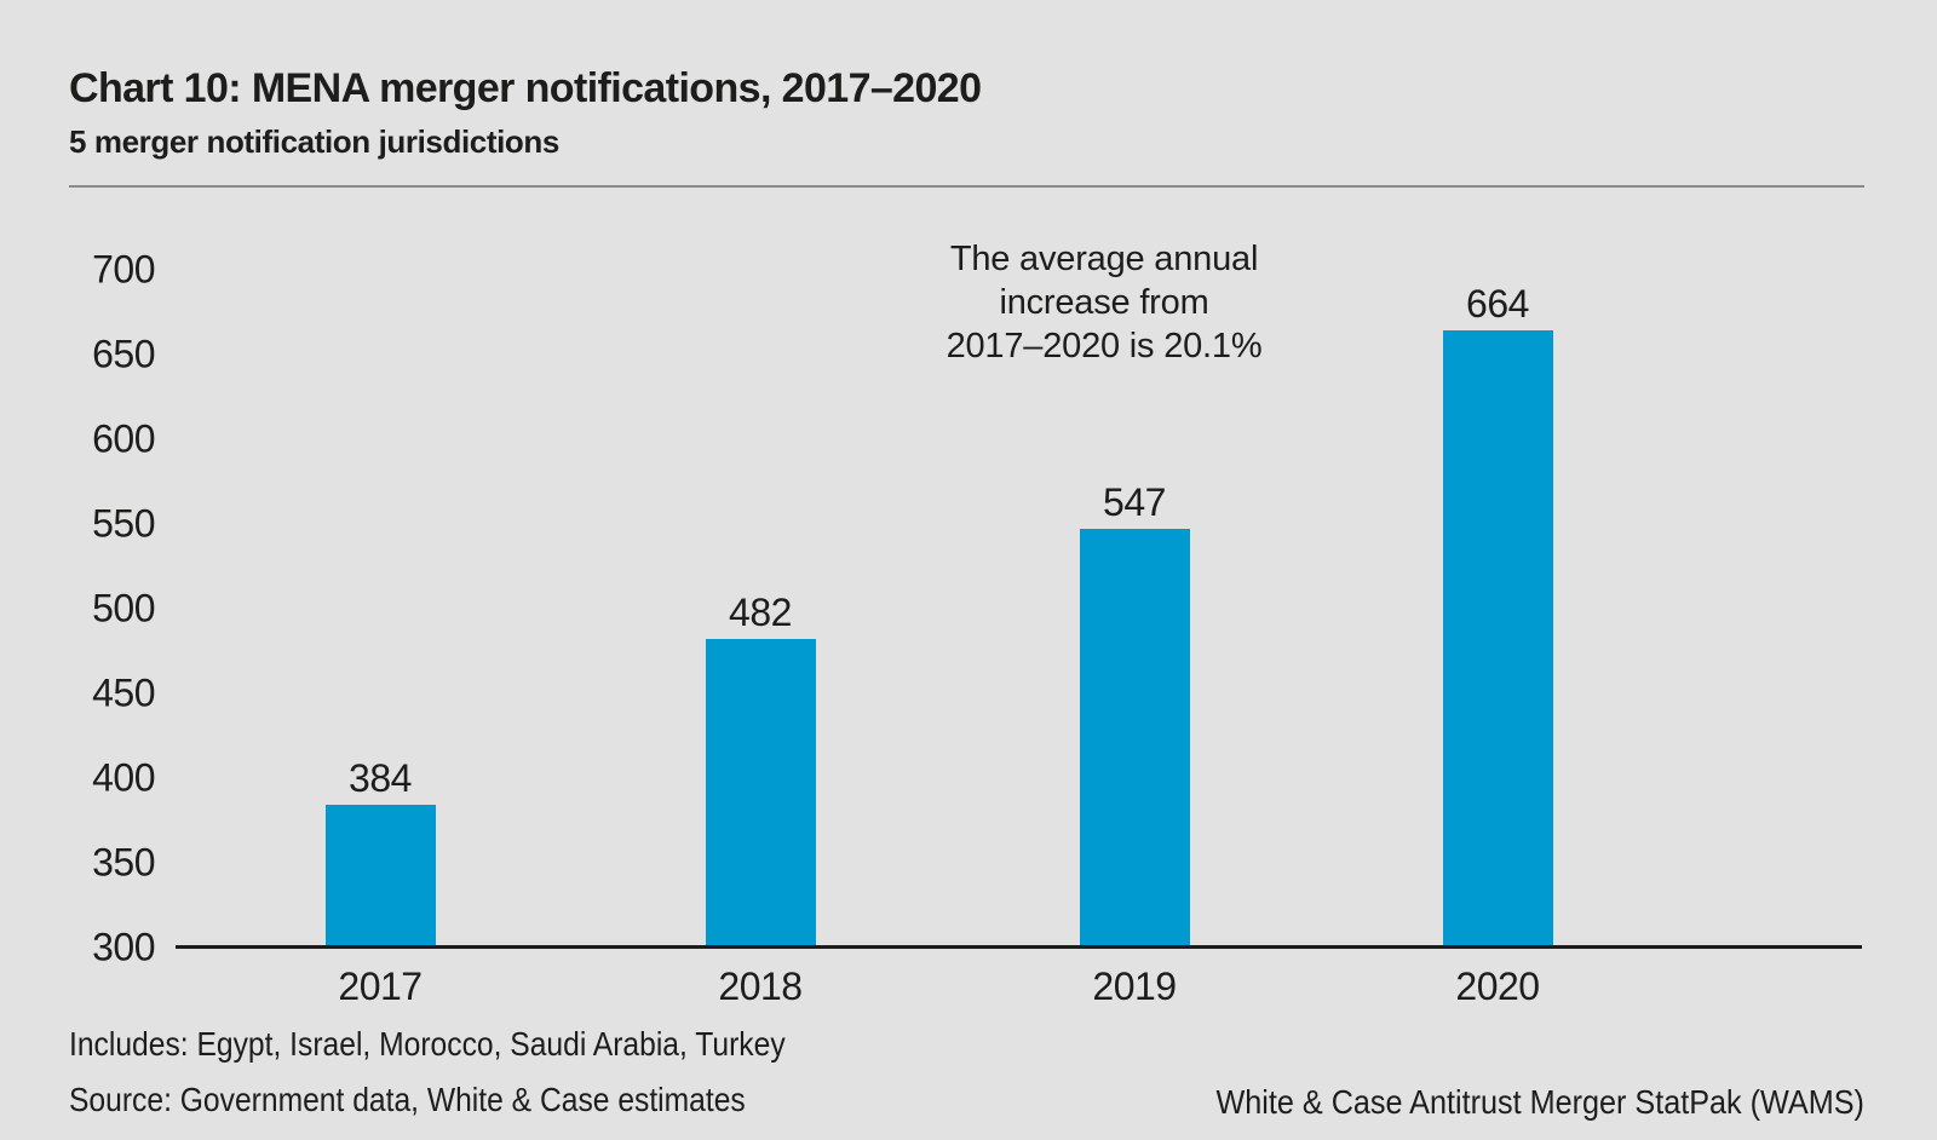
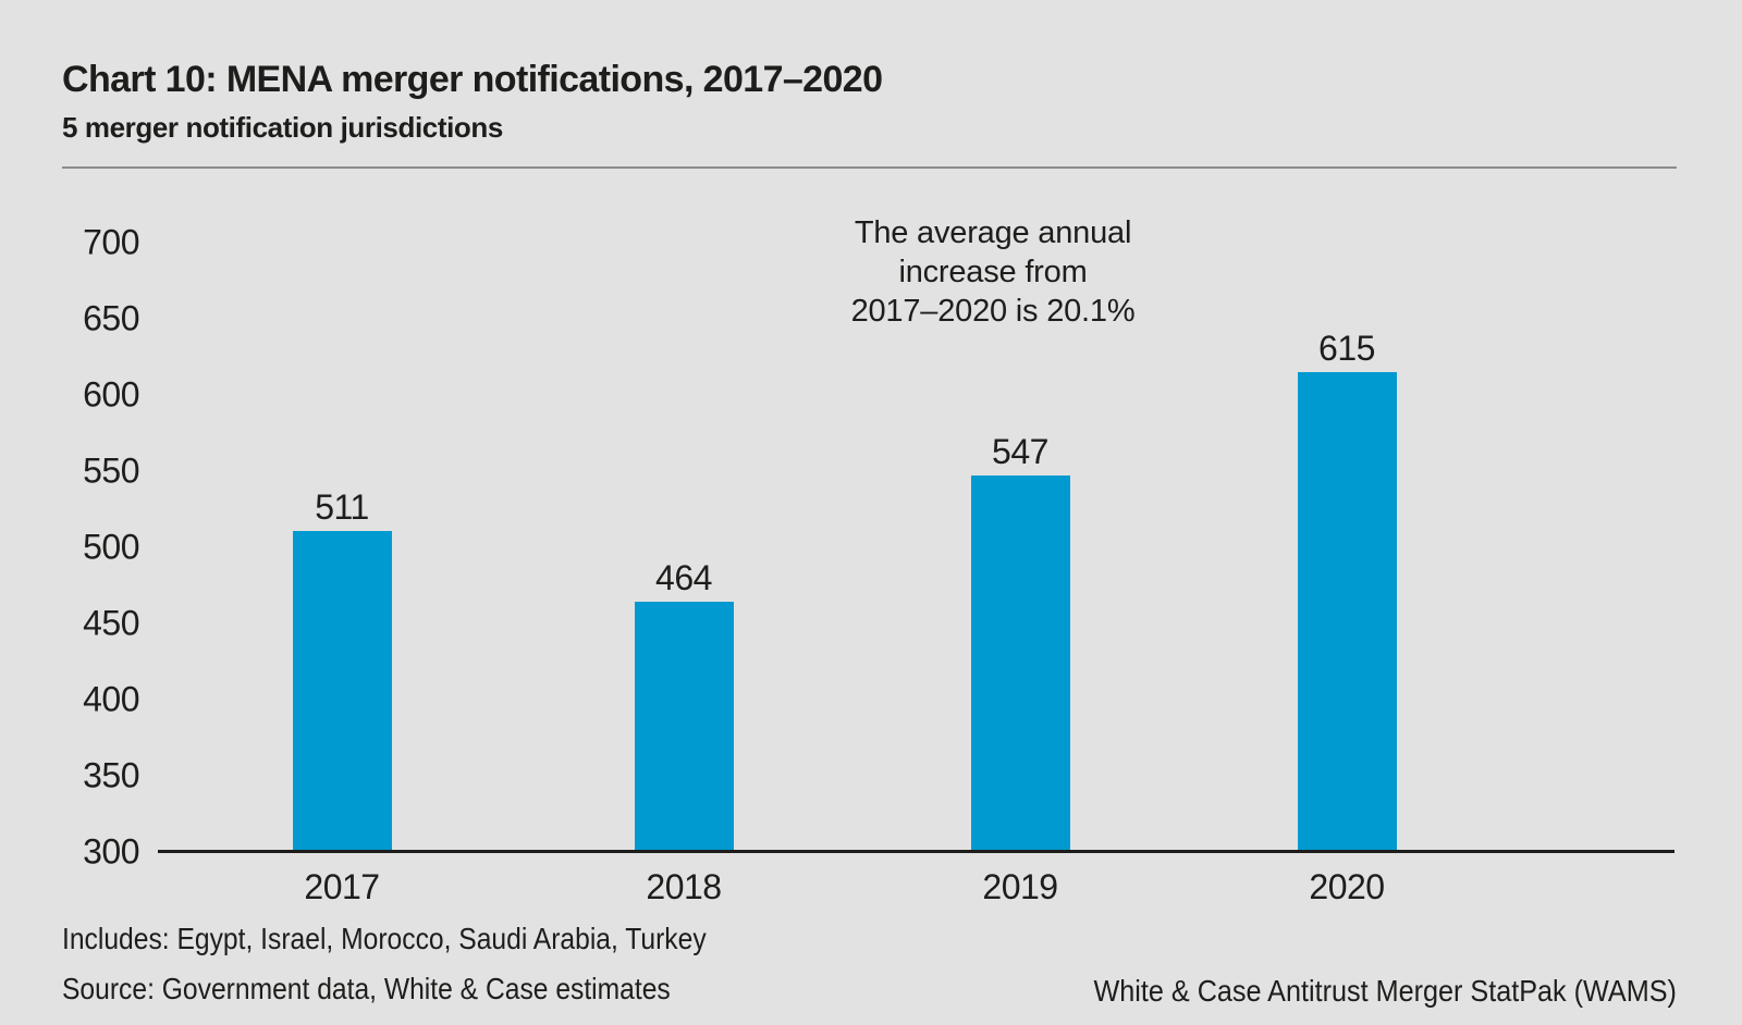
2017: 384 -> 511
2018: 482 -> 464
2020: 664 -> 615
